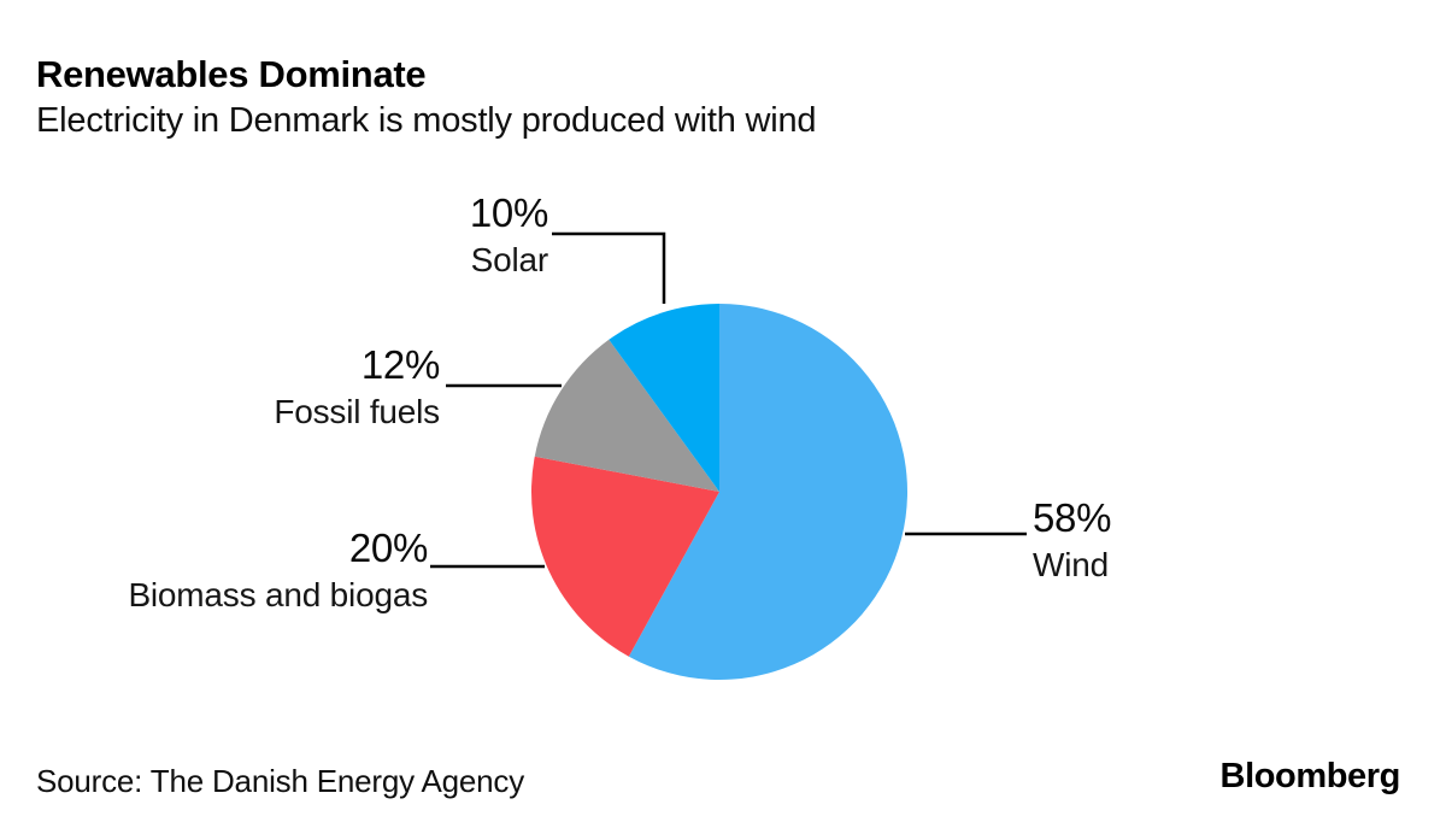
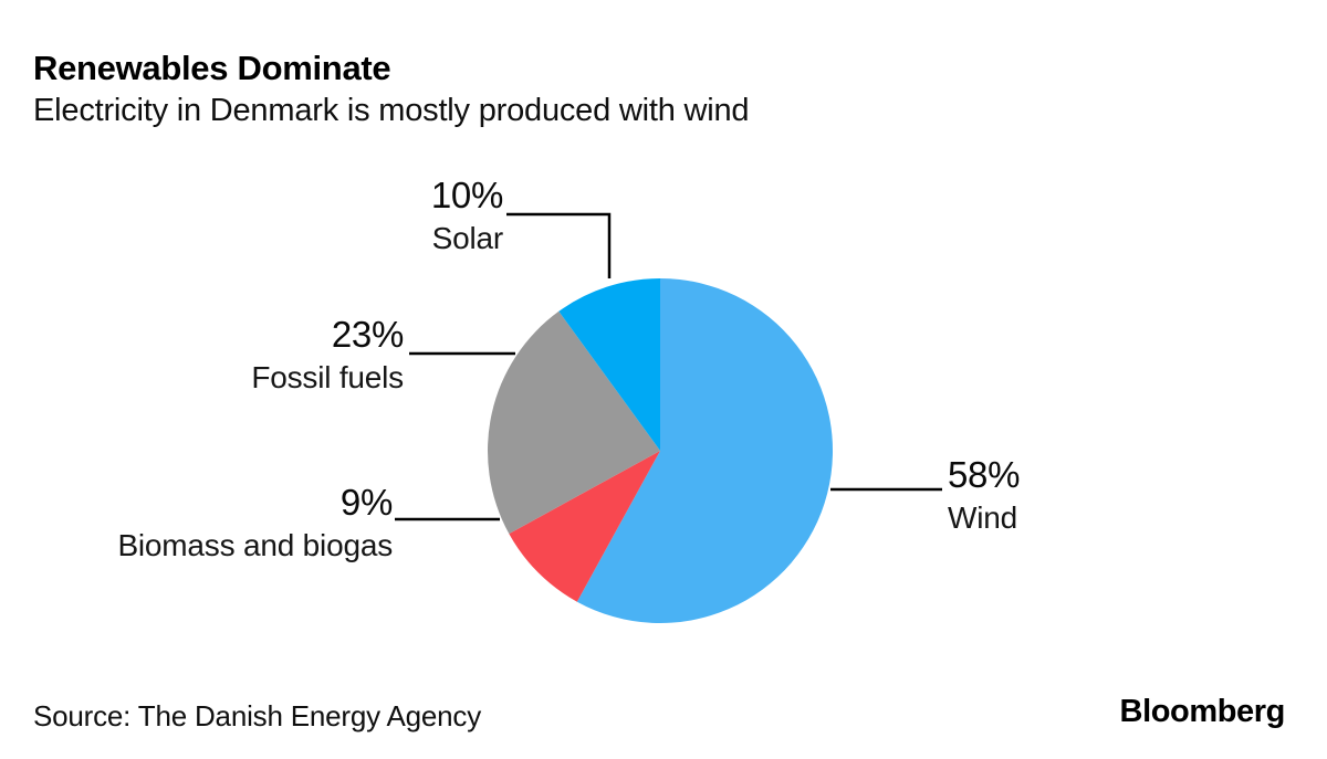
Biomass and biogas: 20% -> 9%
Fossil fuels: 12% -> 23%
